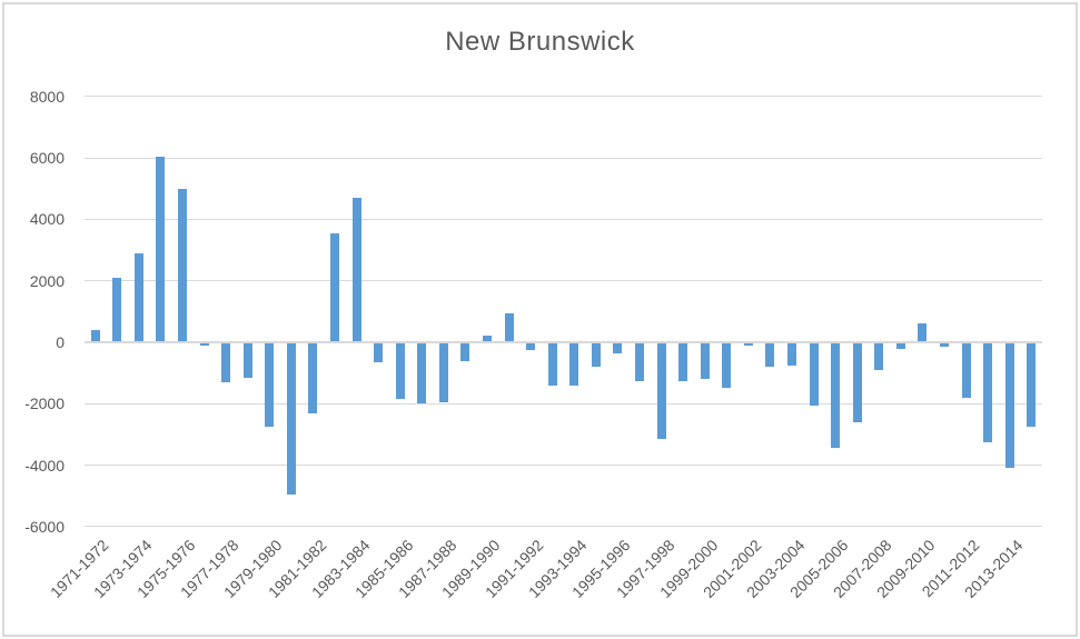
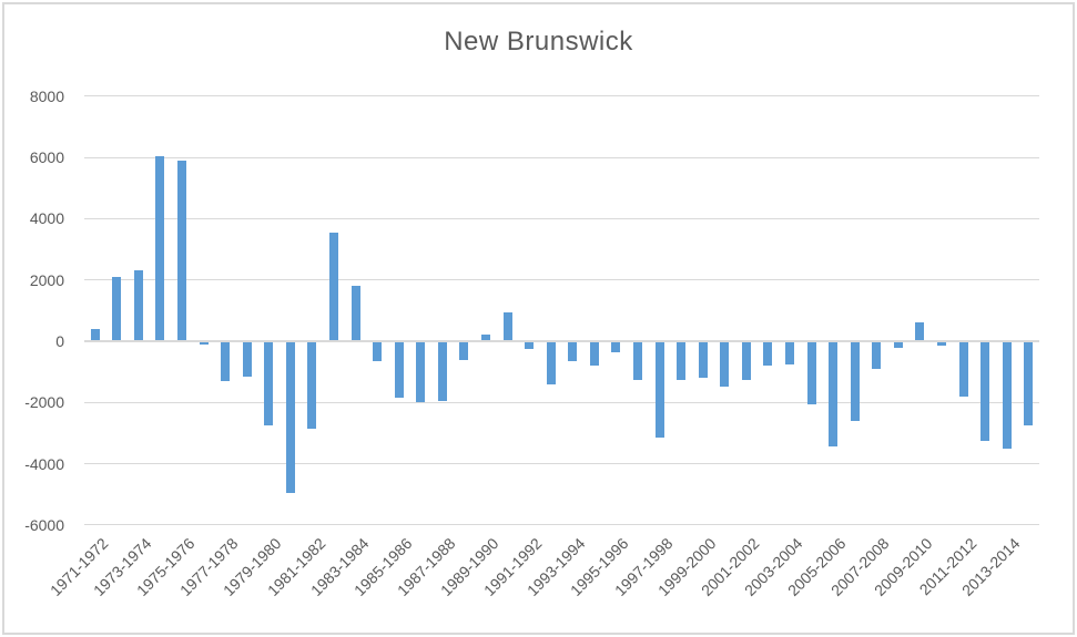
1973-1974: 2900 -> 2300
1975-1976: 5000 -> 5900
1981-1982: -2300 -> -2800
1983-1984: 4700 -> 1800
1993-1994: -1400 -> -600
2001-2002: -100 -> -1200
2013-2014: -4100 -> -3500
